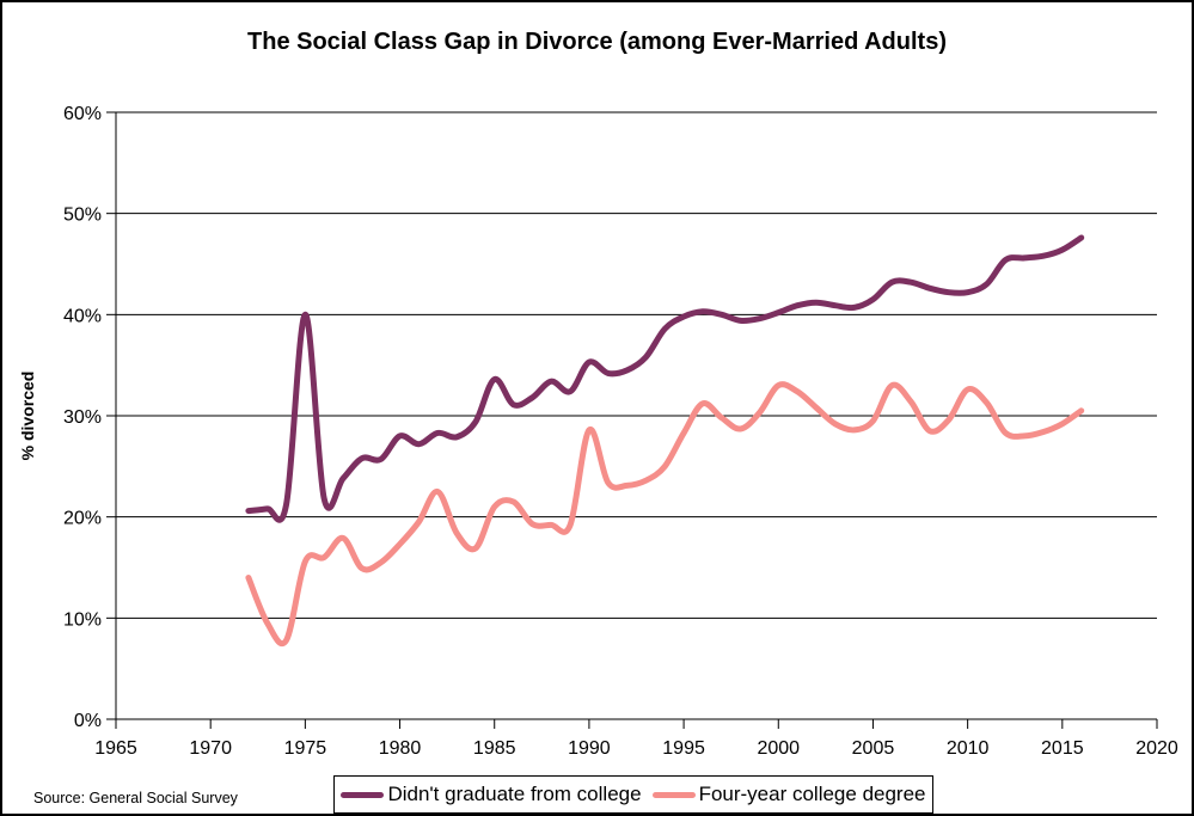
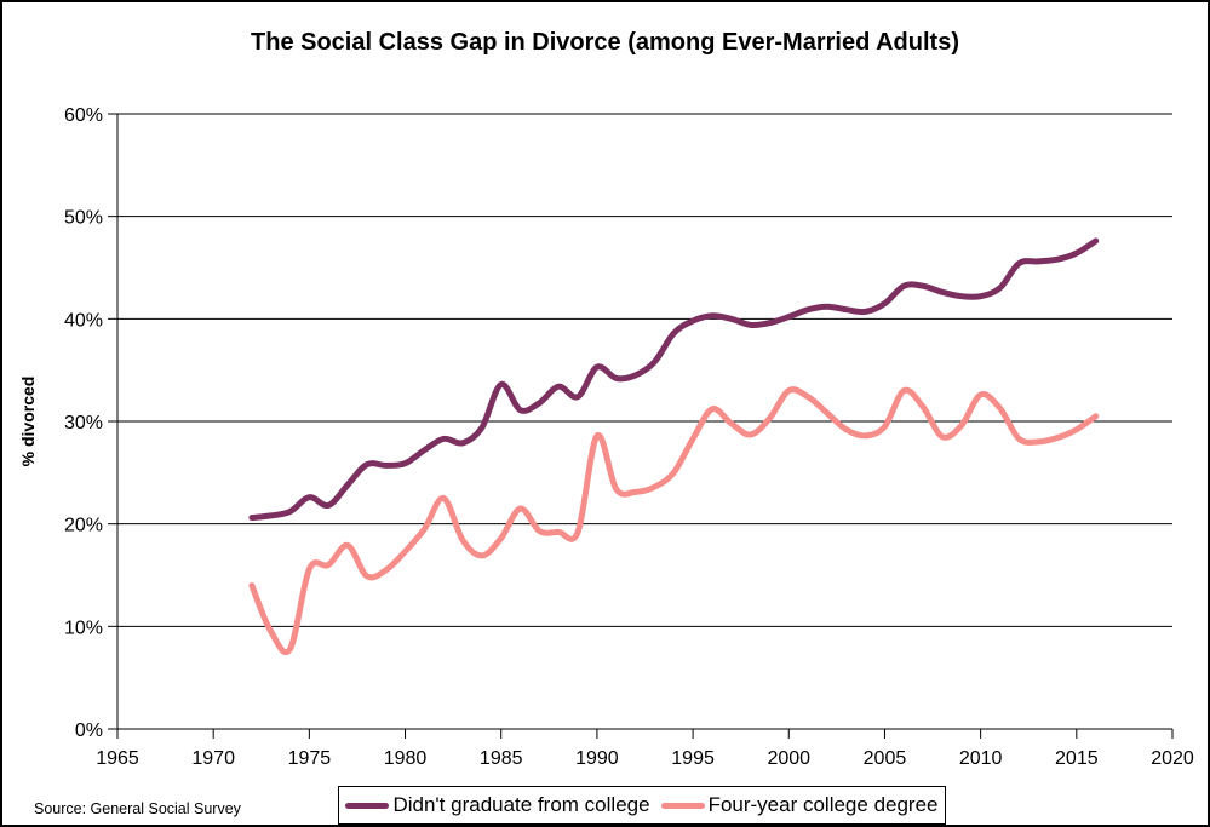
Didn't graduate from college/1975: 40% -> 23%
Didn't graduate from college/1980: 28% -> 26%
Four-year college degree/1985: 21% -> 19%
